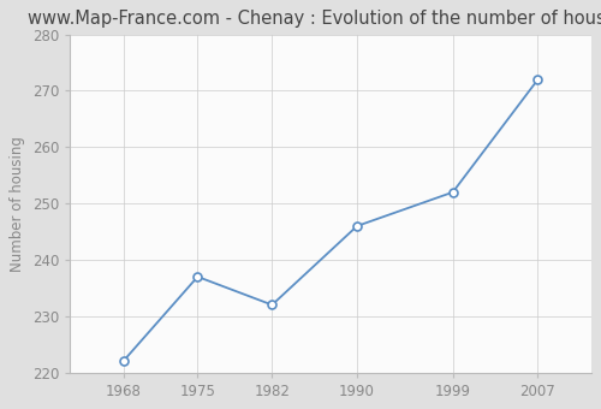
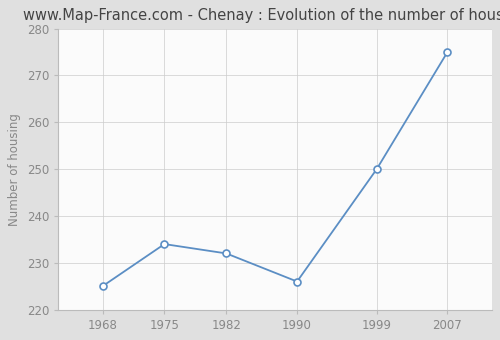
1968: 222 -> 225
1975: 237 -> 234
1990: 246 -> 226
1999: 252 -> 250
2007: 272 -> 275
